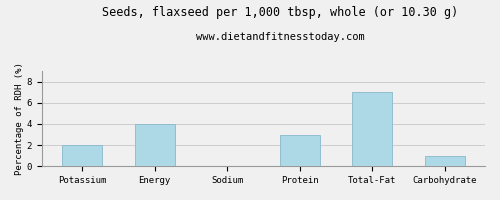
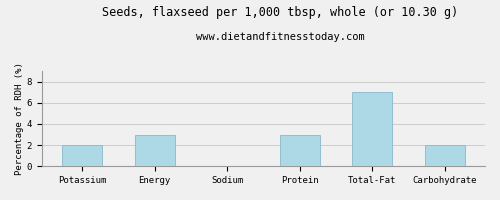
Energy: 4 -> 3
Carbohydrate: 1 -> 2
